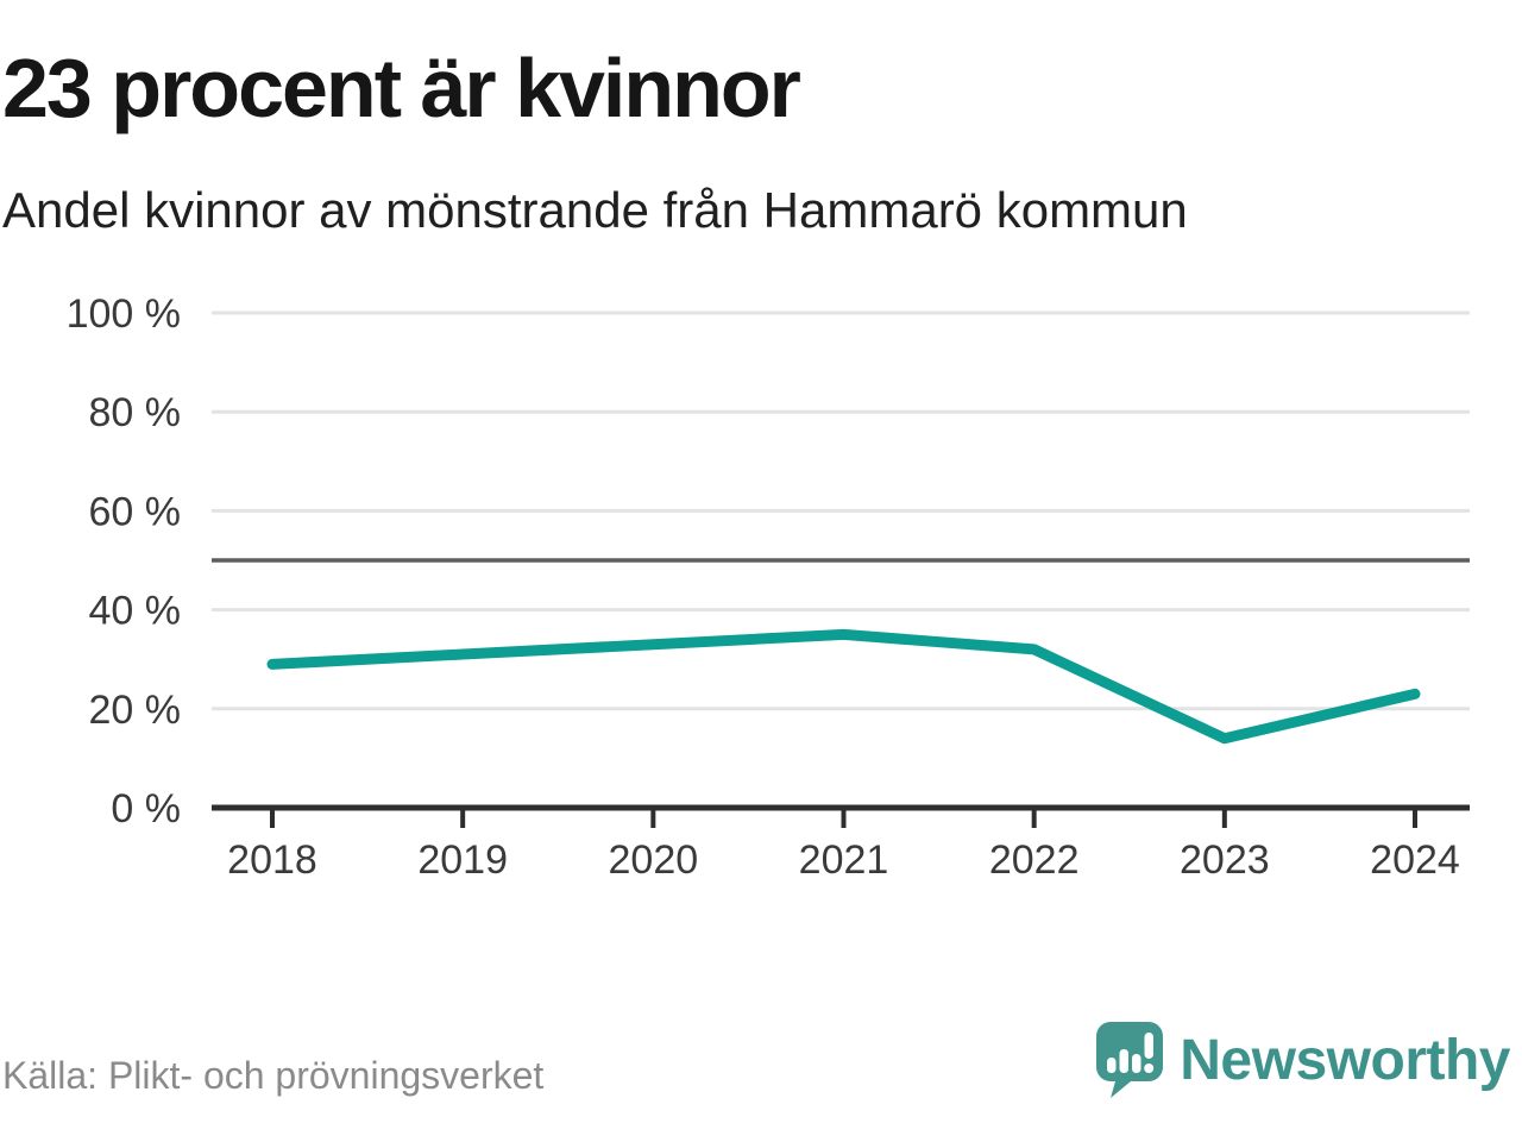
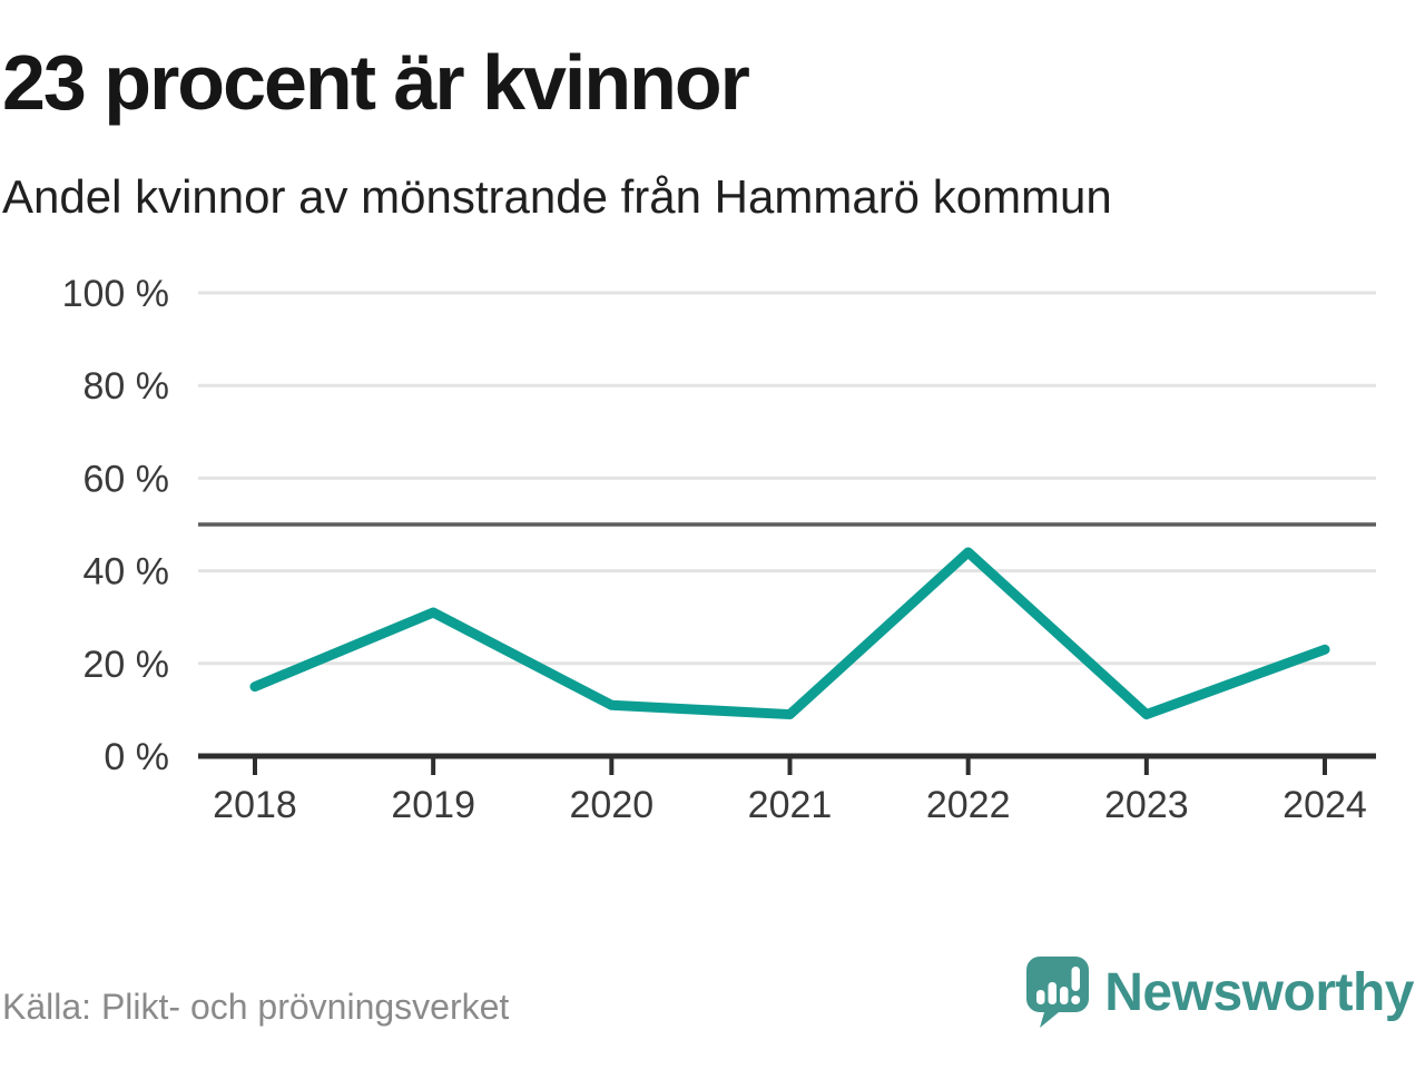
2018: 29% -> 15%
2020: 33% -> 11%
2021: 35% -> 9%
2022: 32% -> 44%
2023: 14% -> 9%
